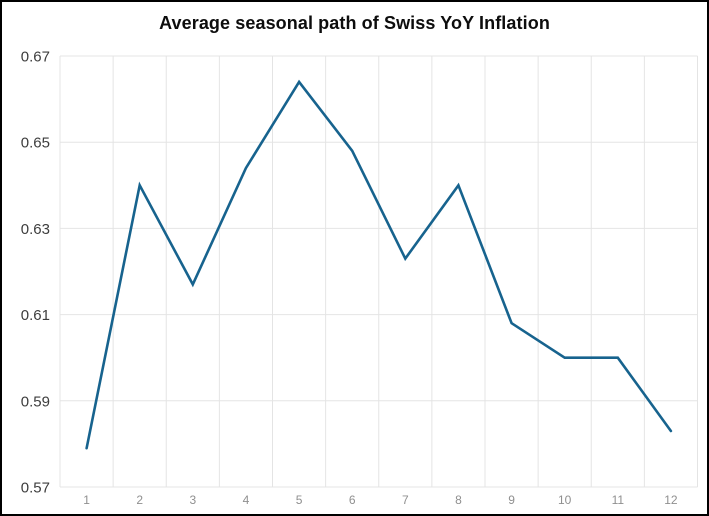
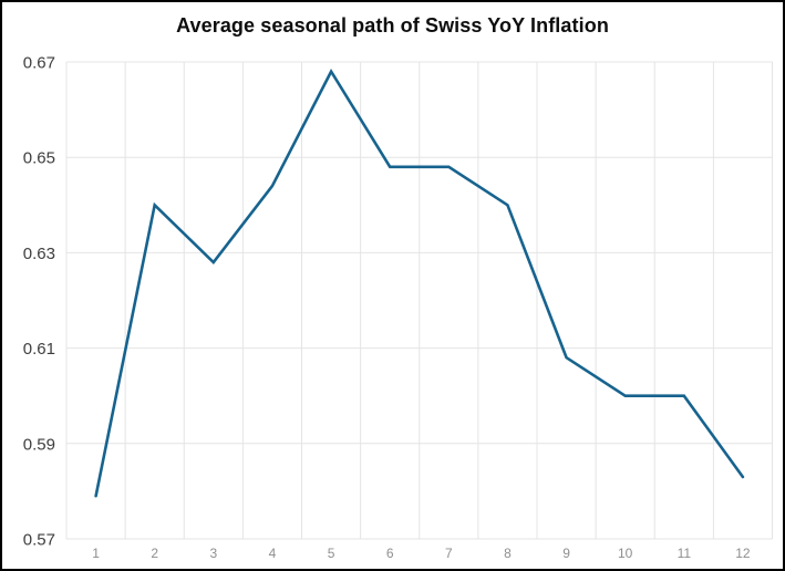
3: 0.617 -> 0.628
5: 0.664 -> 0.668
7: 0.623 -> 0.648
